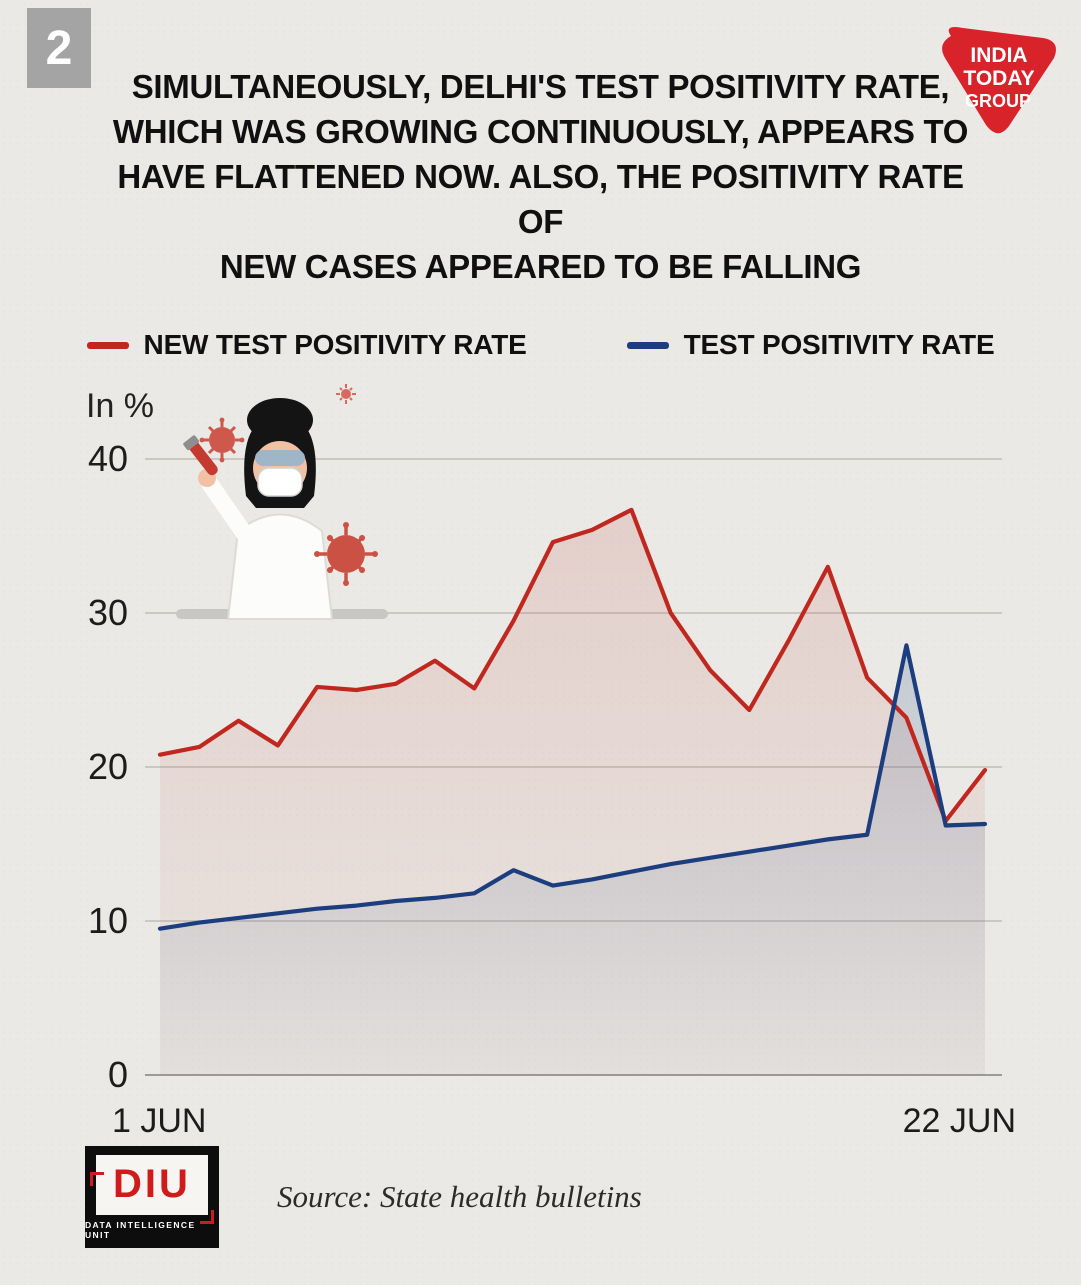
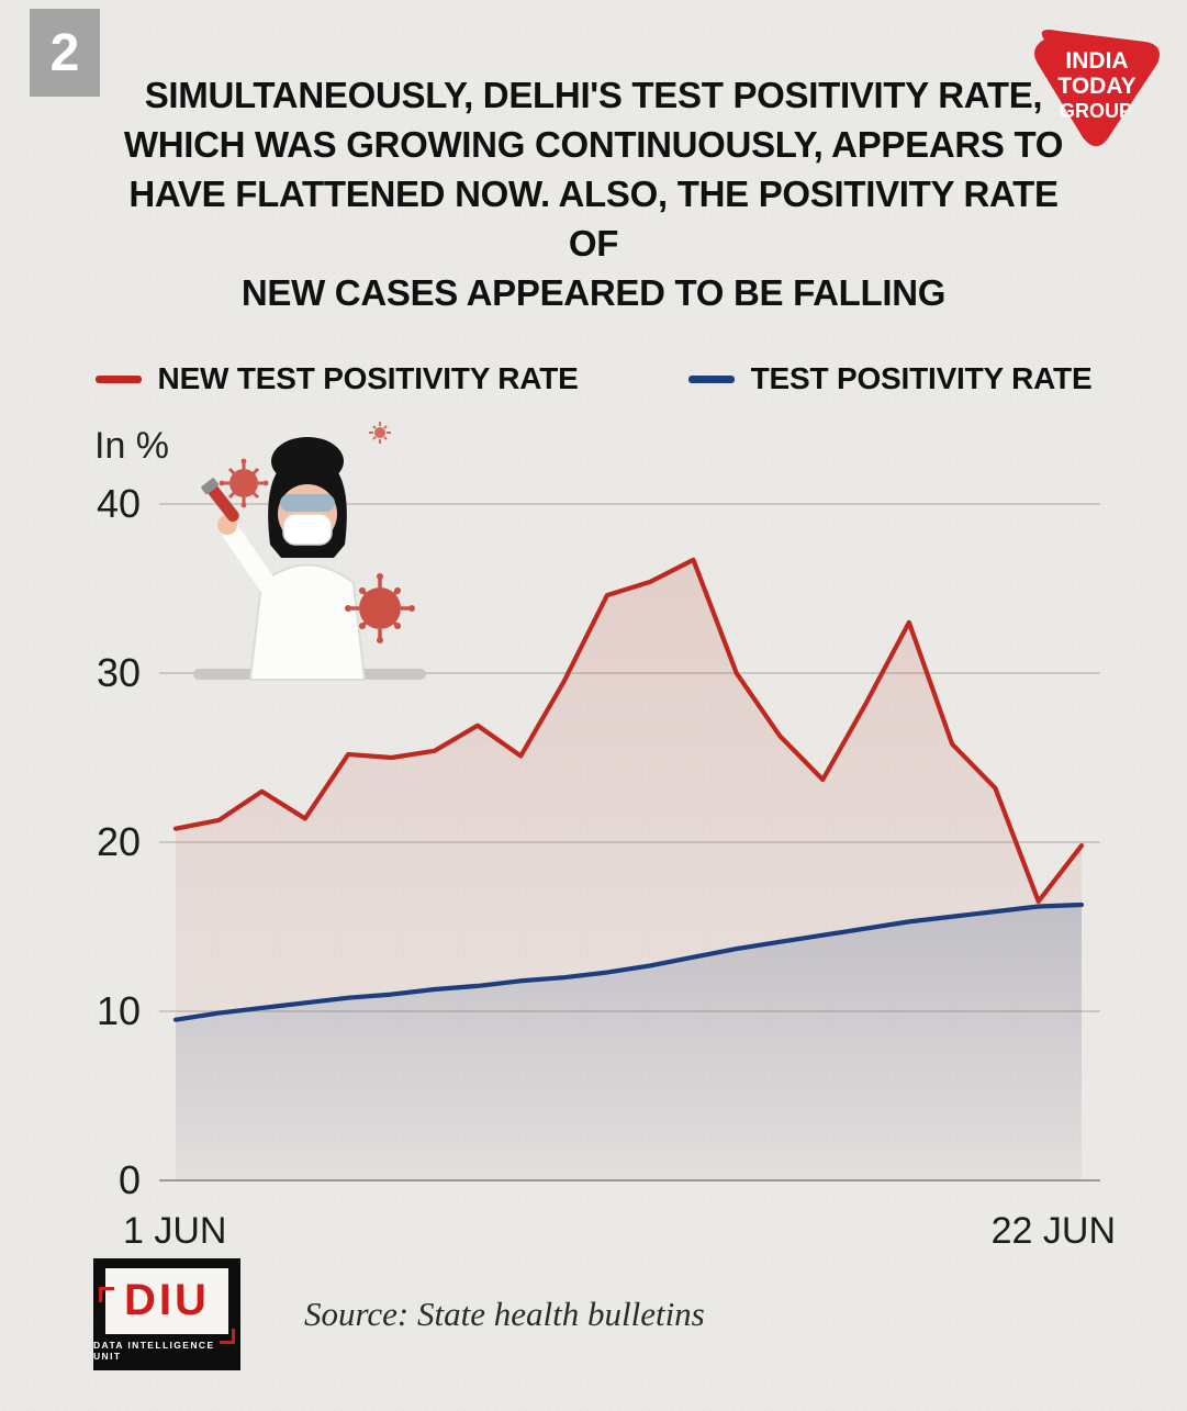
TEST POSITIVITY RATE/10: 13.3 -> 12.0
TEST POSITIVITY RATE/20: 27.9 -> 15.9
